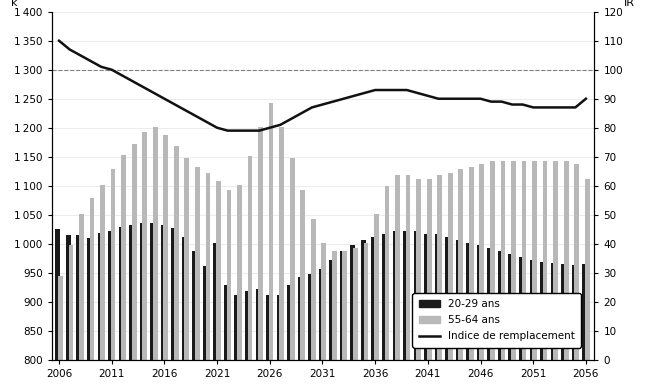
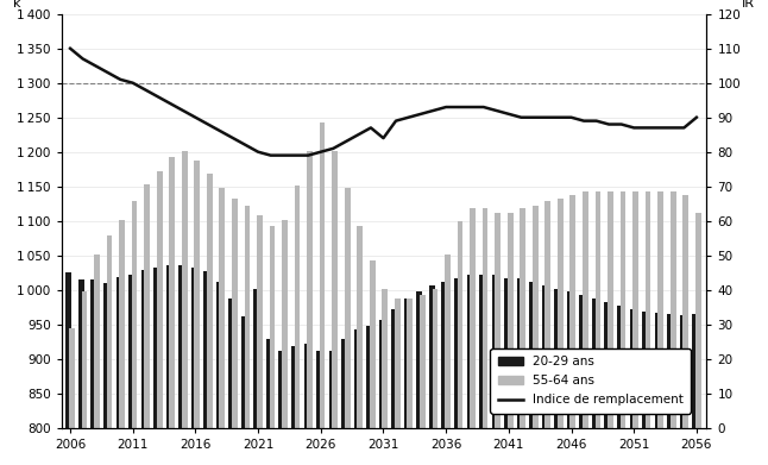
Indice de remplacement/2031: 88 -> 84
